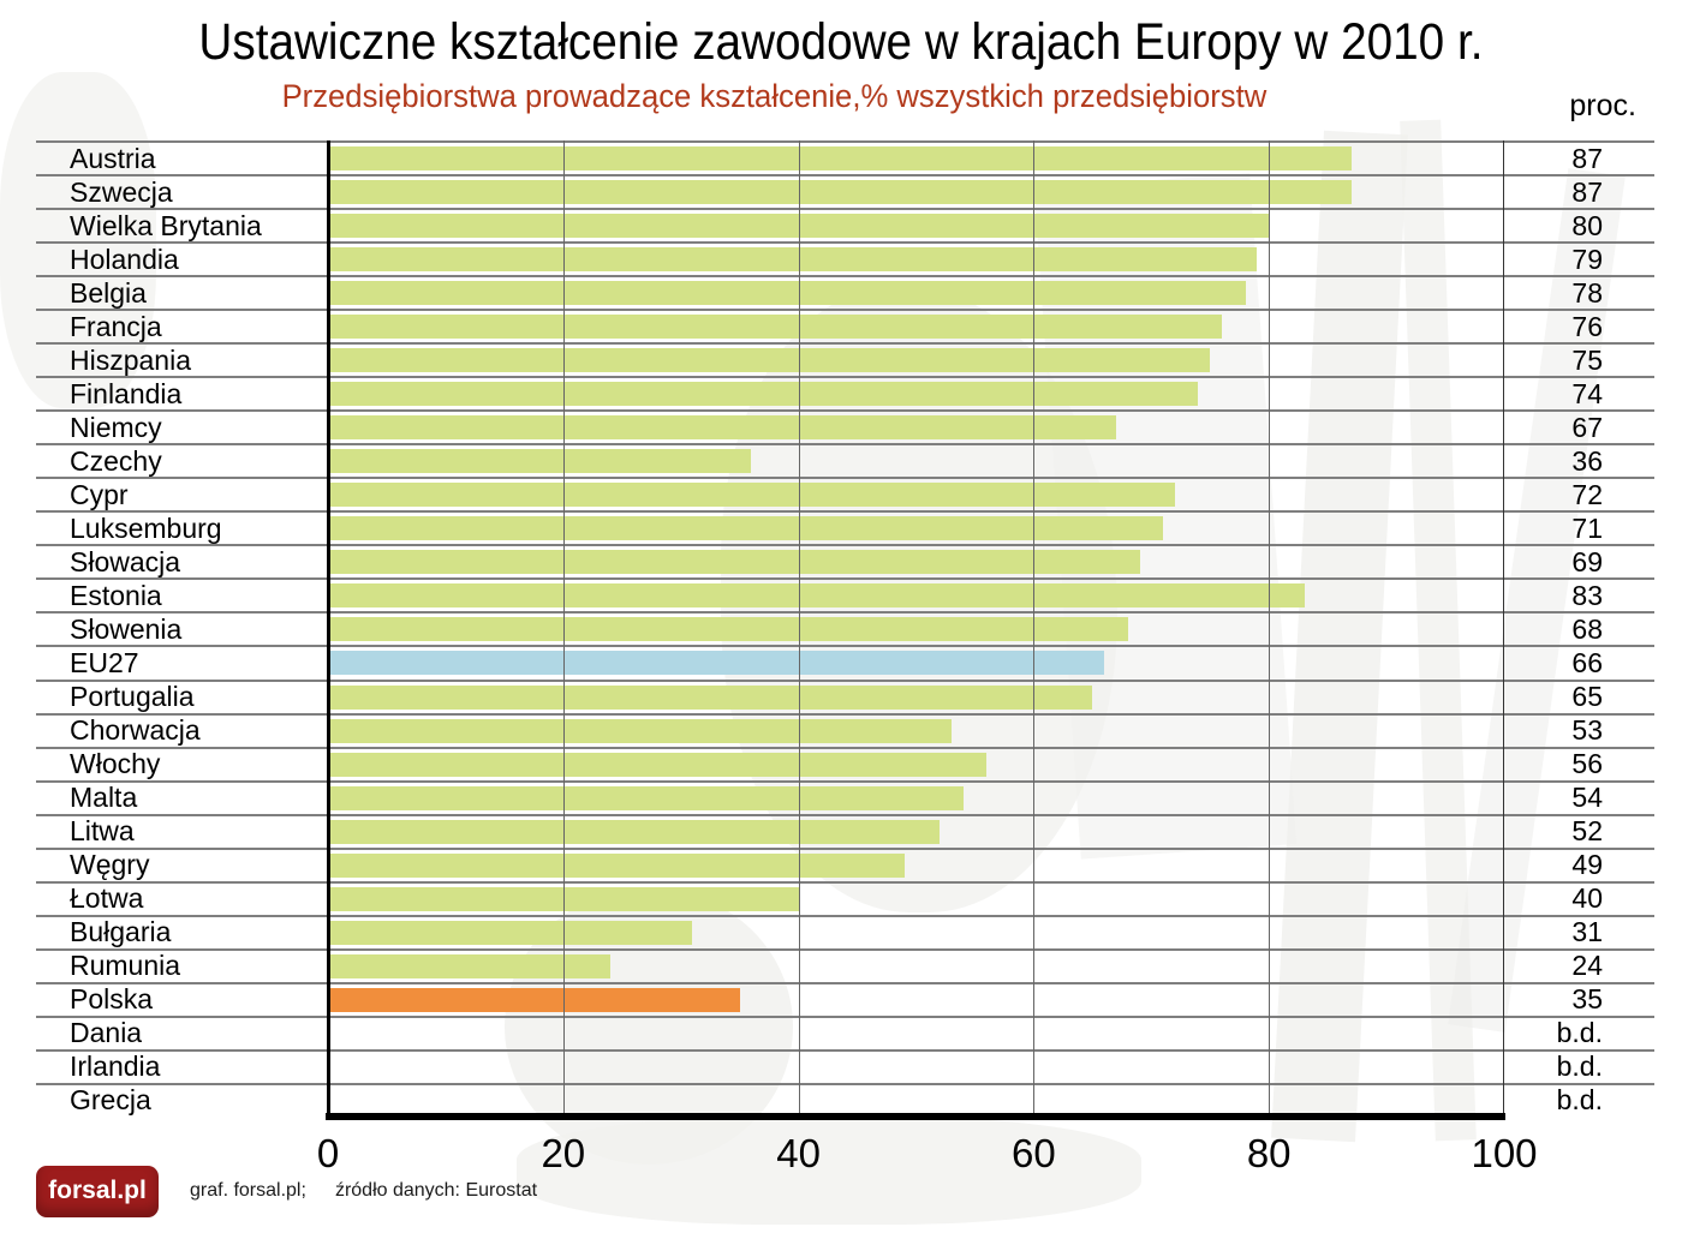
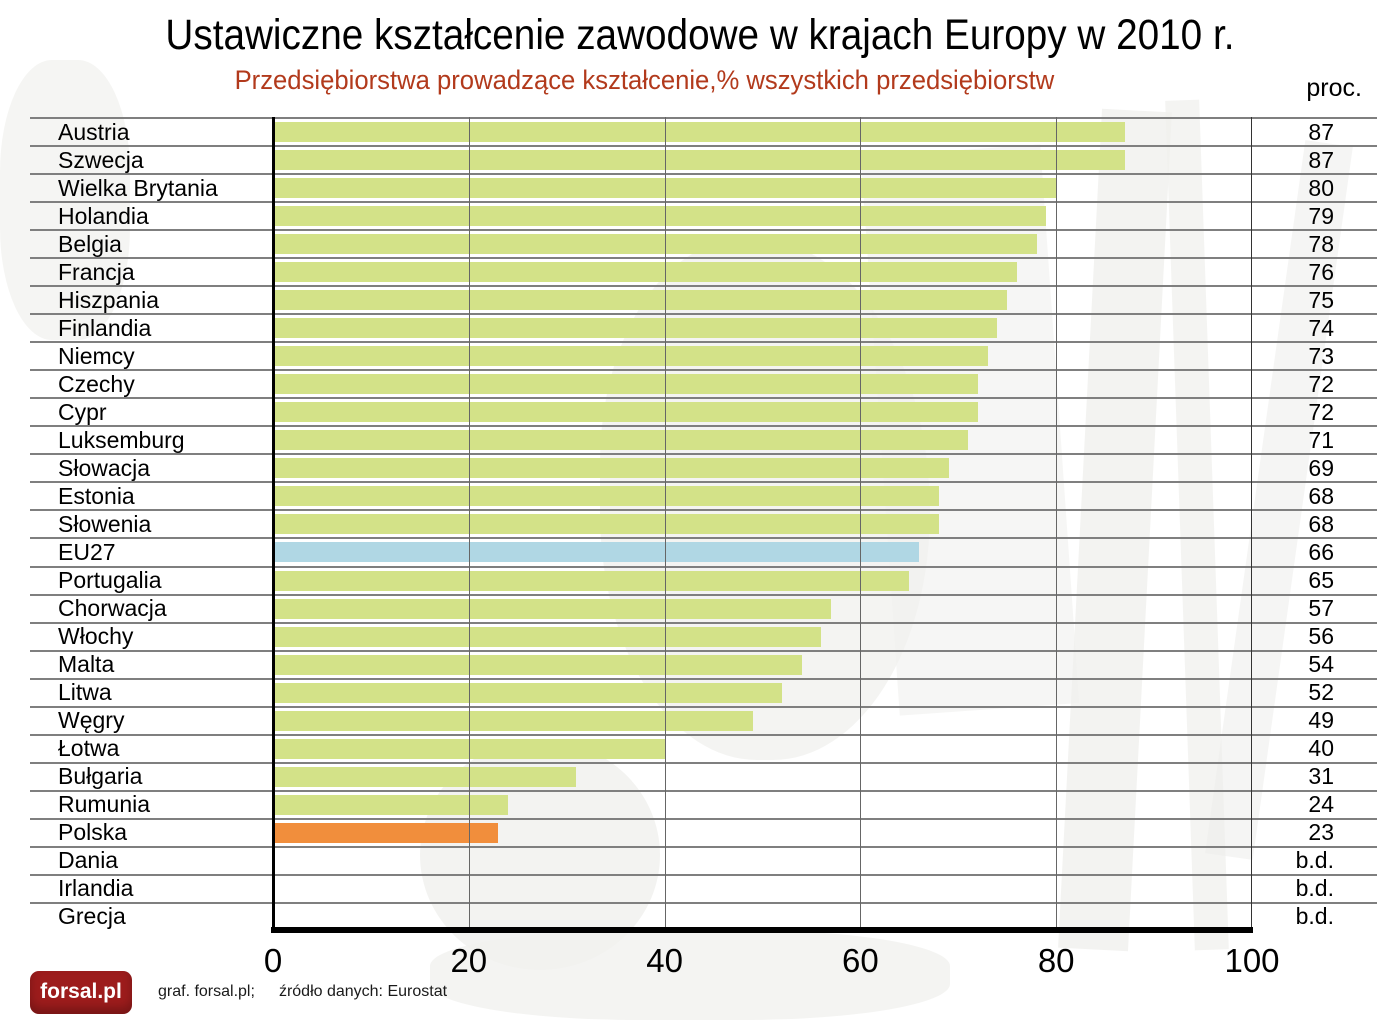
Niemcy: 67 -> 73
Czechy: 36 -> 72
Estonia: 83 -> 68
Chorwacja: 53 -> 57
Polska: 35 -> 23
